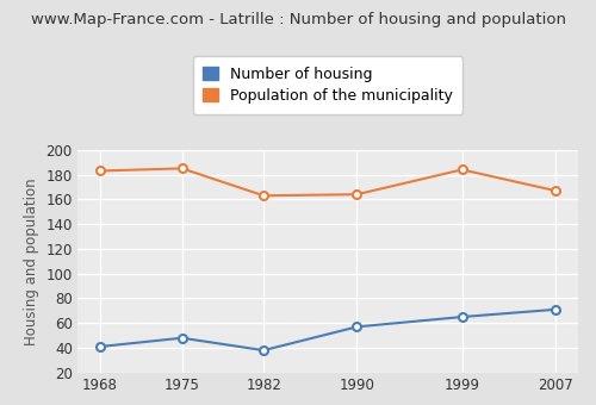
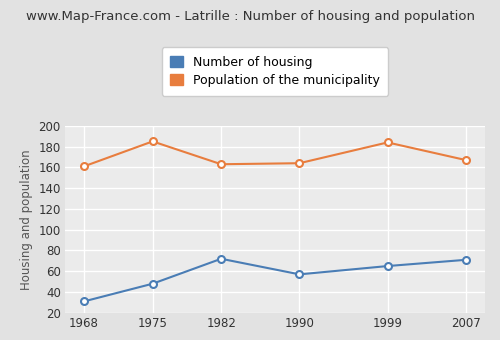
Number of housing/1968: 41 -> 31
Population of the municipality/1968: 183 -> 161
Number of housing/1982: 38 -> 72
